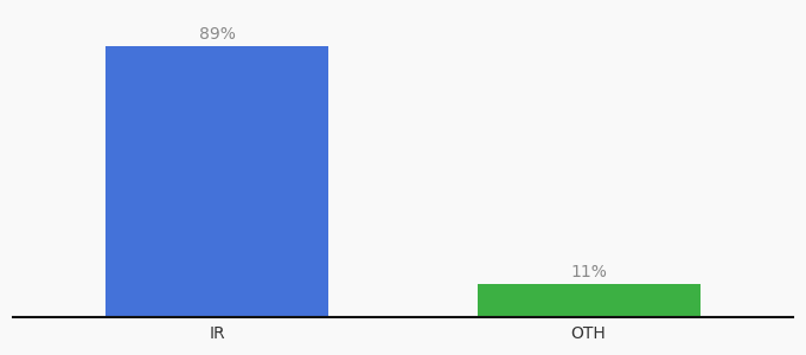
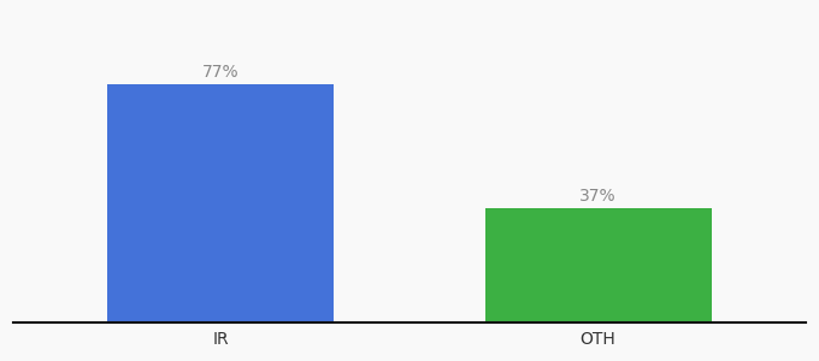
IR: 89% -> 77%
OTH: 11% -> 37%
